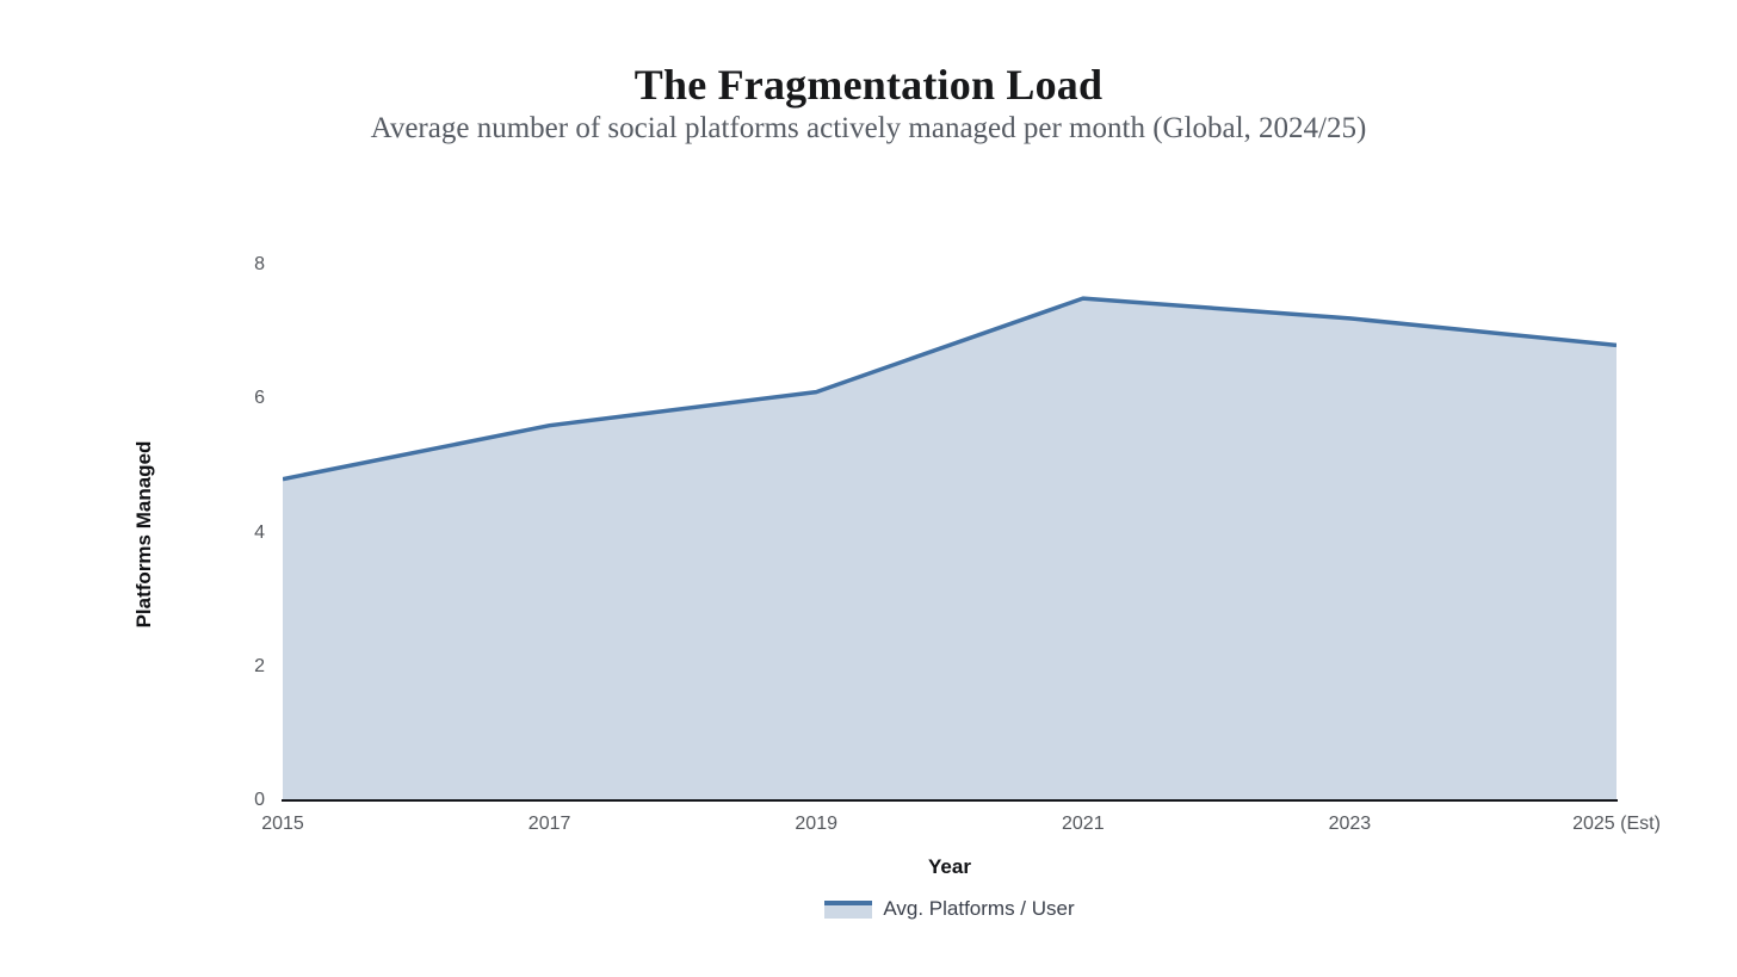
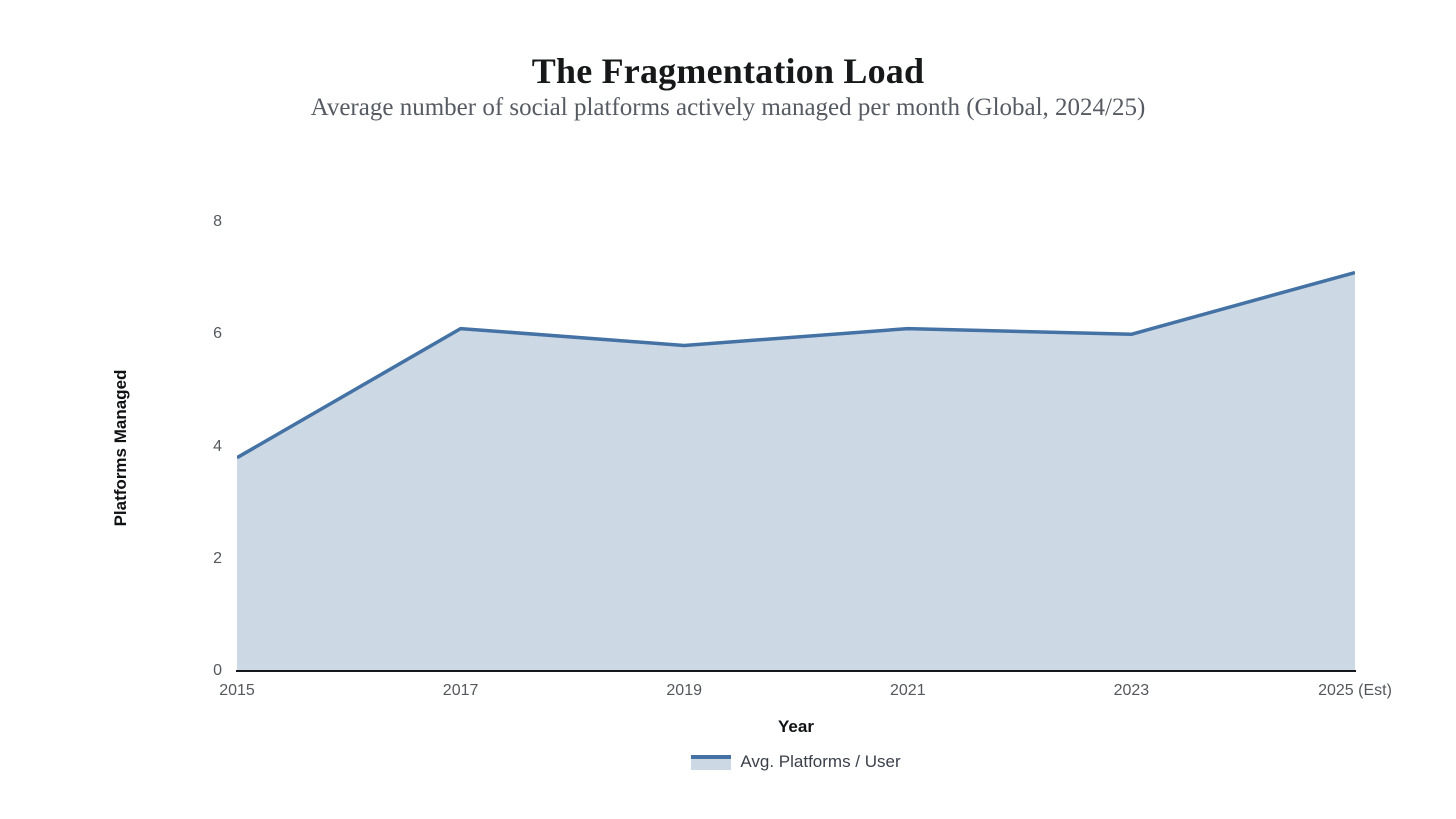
2015: 4.8 -> 3.8
2017: 5.6 -> 6.1
2019: 6.1 -> 5.8
2021: 7.5 -> 6.1
2023: 7.2 -> 6.0
2025 (Est): 6.8 -> 7.1
